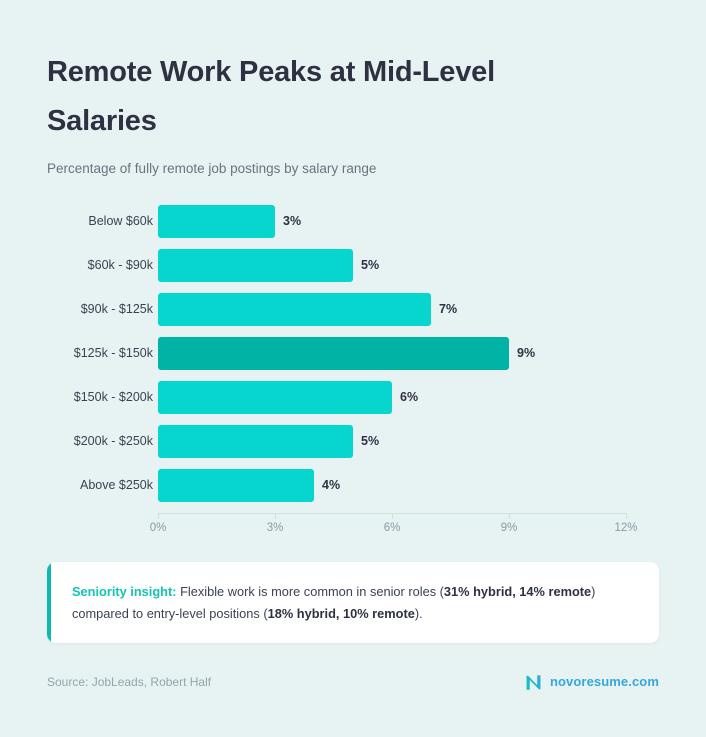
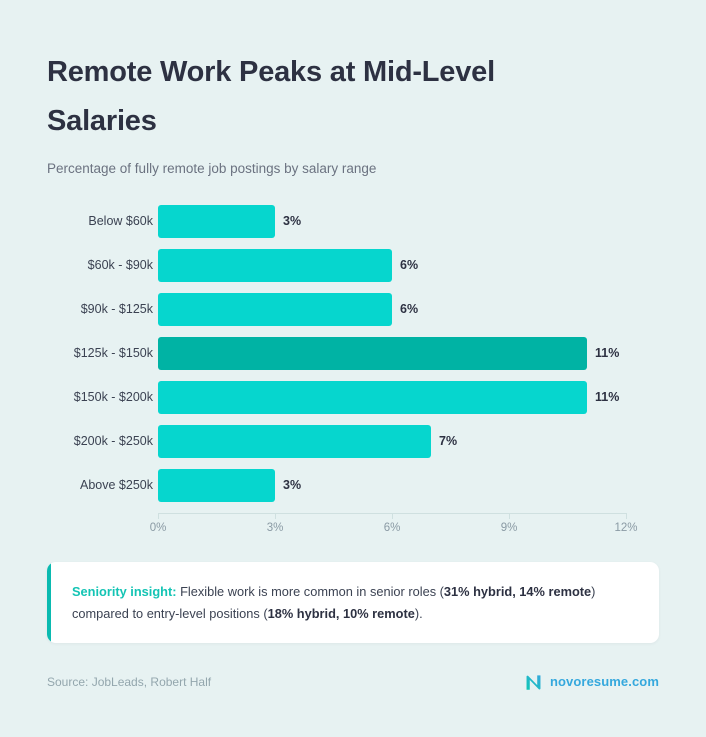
$60k - $90k: 5% -> 6%
$90k - $125k: 7% -> 6%
$125k - $150k: 9% -> 11%
$150k - $200k: 6% -> 11%
$200k - $250k: 5% -> 7%
Above $250k: 4% -> 3%
